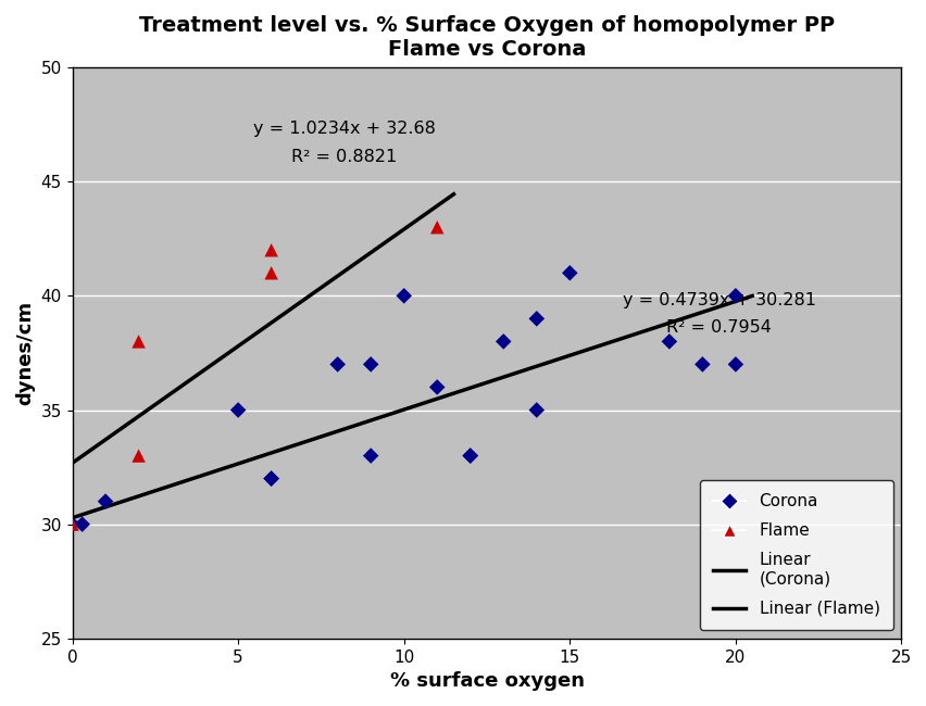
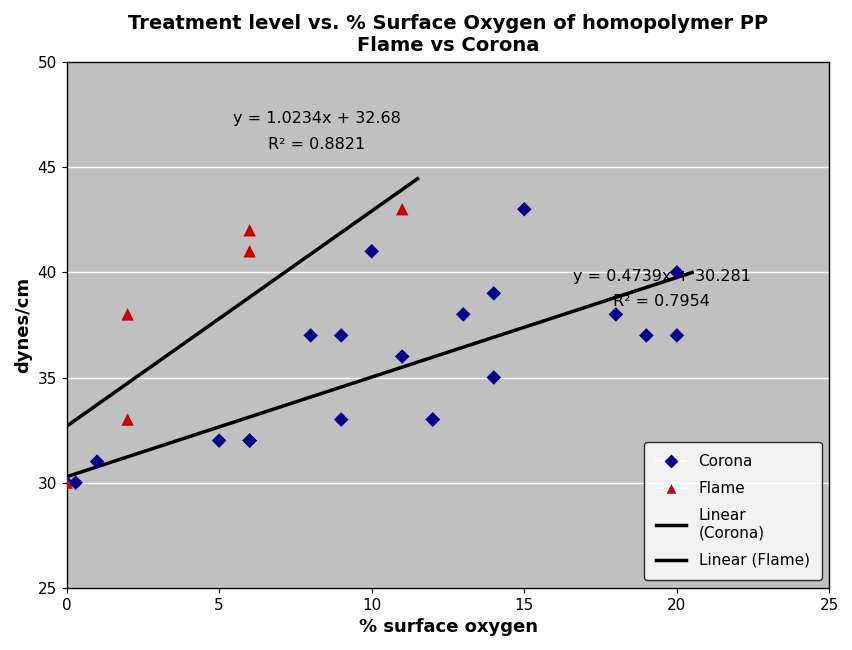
Corona/5: 35 -> 32
Corona/10: 40 -> 41
Corona/15: 41 -> 43
